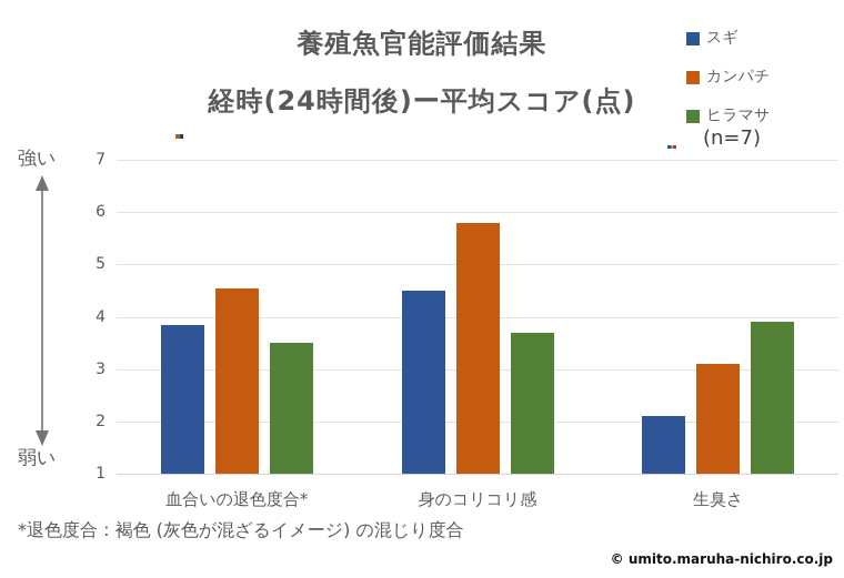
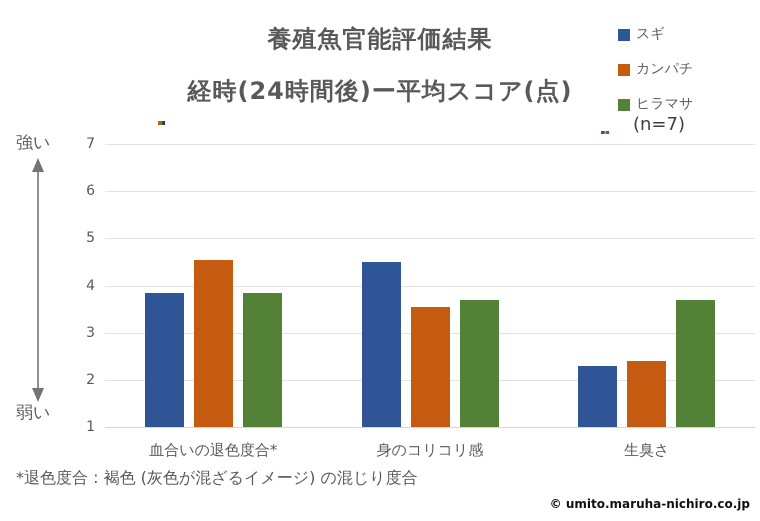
ヒラマサ/血合いの退色度合*: 3.5 -> 3.9
カンパチ/身のコリコリ感: 5.8 -> 3.5
スギ/生臭さ: 2.1 -> 2.3
カンパチ/生臭さ: 3.1 -> 2.4
ヒラマサ/生臭さ: 3.9 -> 3.7
